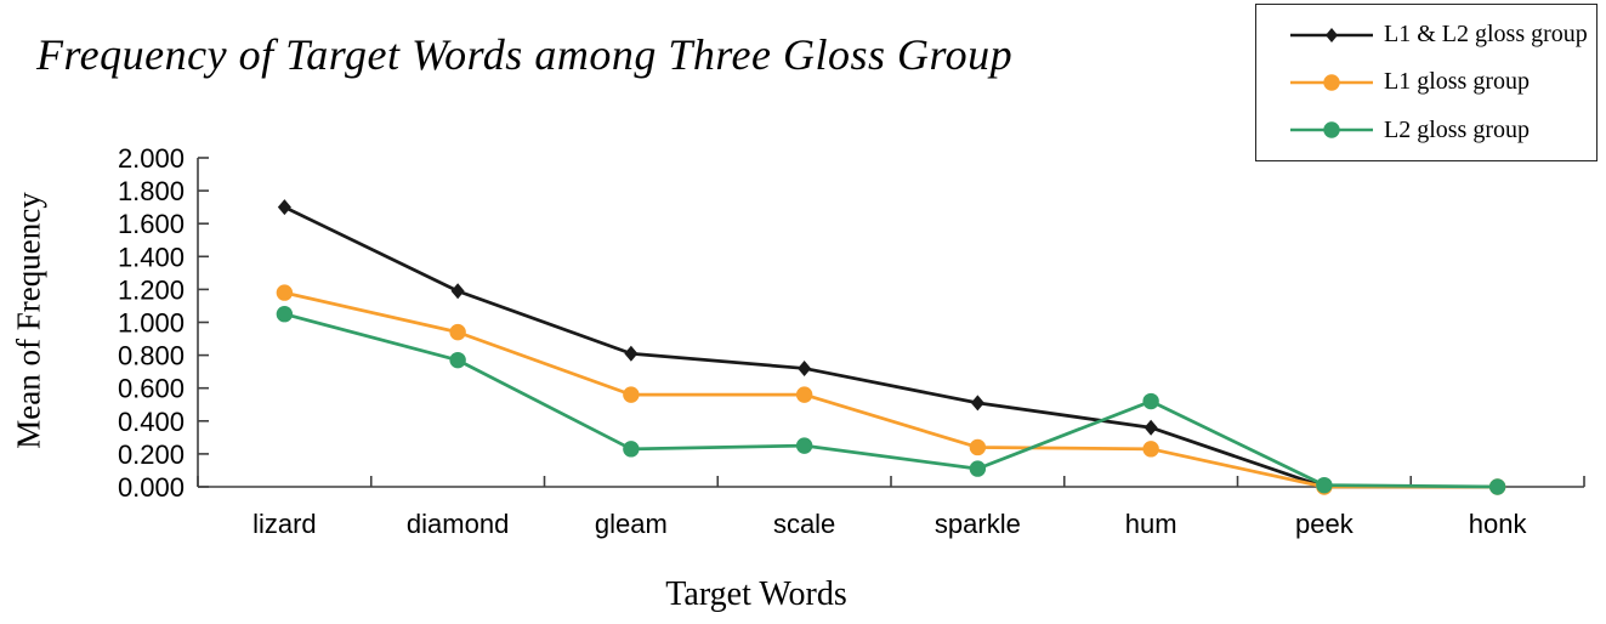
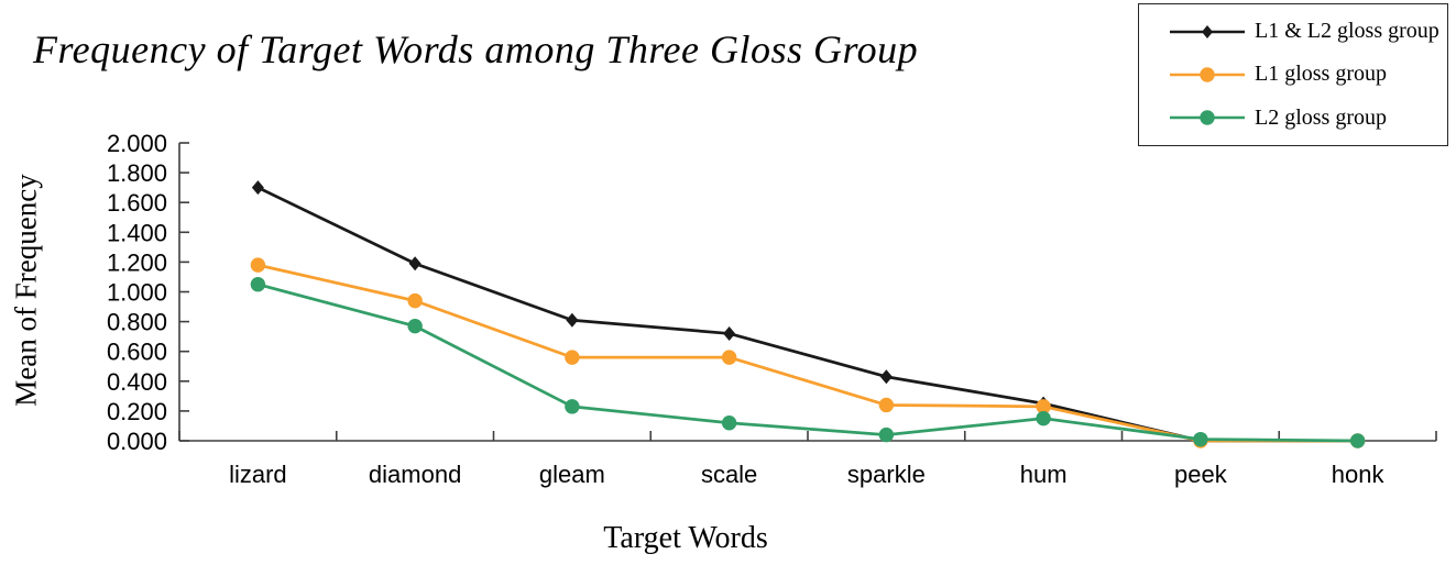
L2 gloss group/scale: 0.25 -> 0.12
L1 & L2 gloss group/sparkle: 0.51 -> 0.43
L2 gloss group/sparkle: 0.11 -> 0.04
L1 & L2 gloss group/hum: 0.36 -> 0.25
L2 gloss group/hum: 0.52 -> 0.15
